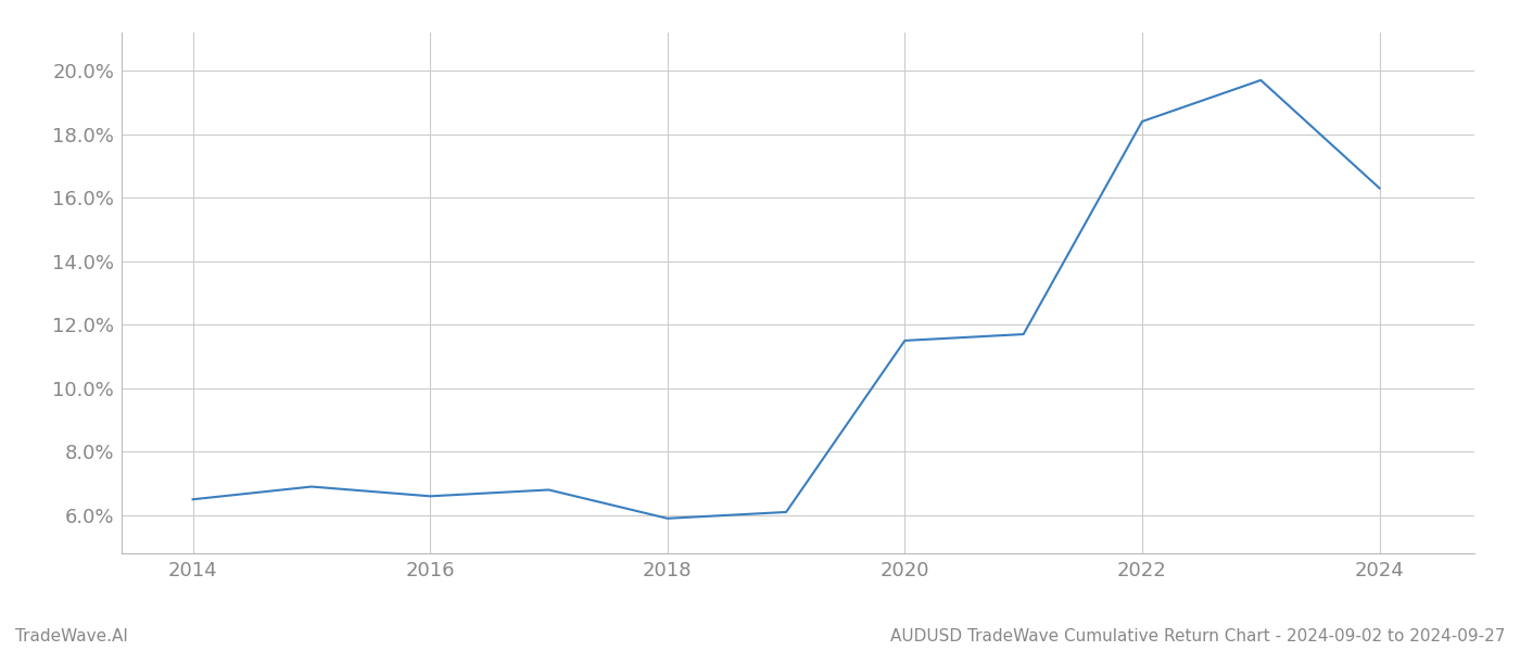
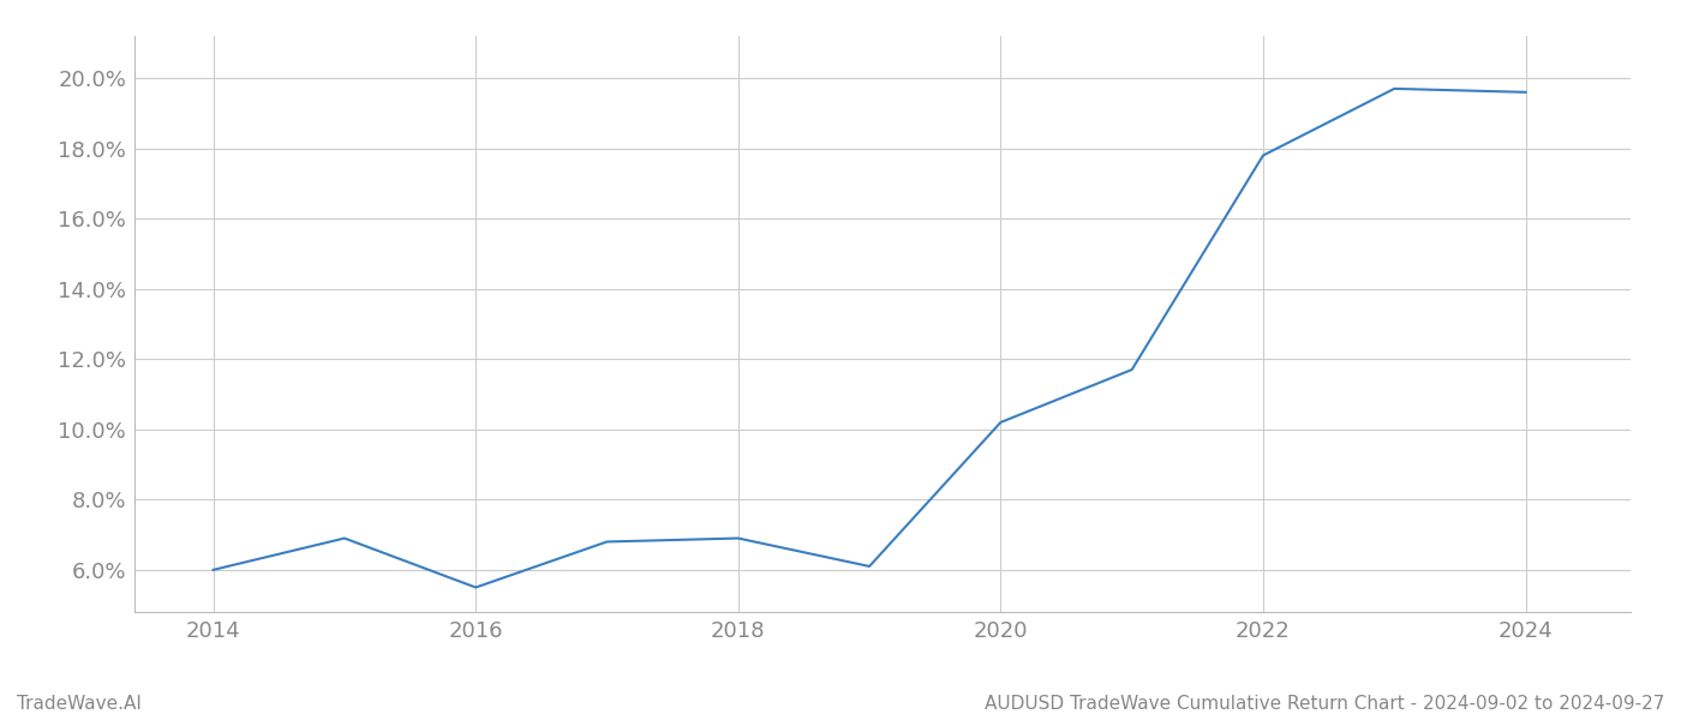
2014: 6.5% -> 6.0%
2016: 6.6% -> 5.5%
2018: 5.9% -> 6.9%
2020: 11.5% -> 10.2%
2022: 18.4% -> 17.8%
2024: 16.3% -> 19.6%
